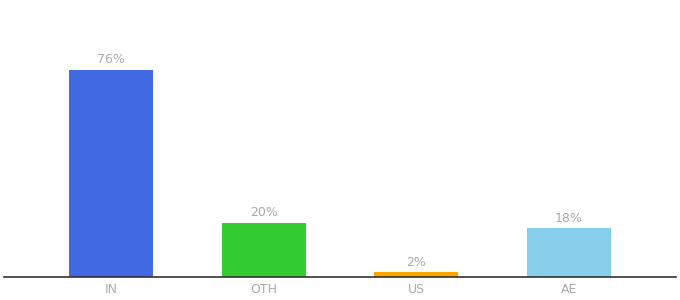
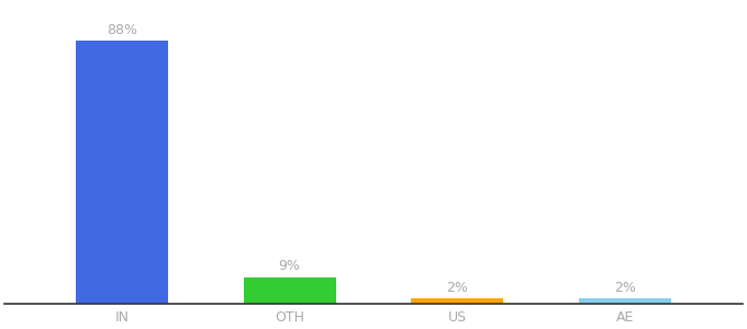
IN: 76% -> 88%
OTH: 20% -> 9%
AE: 18% -> 2%
